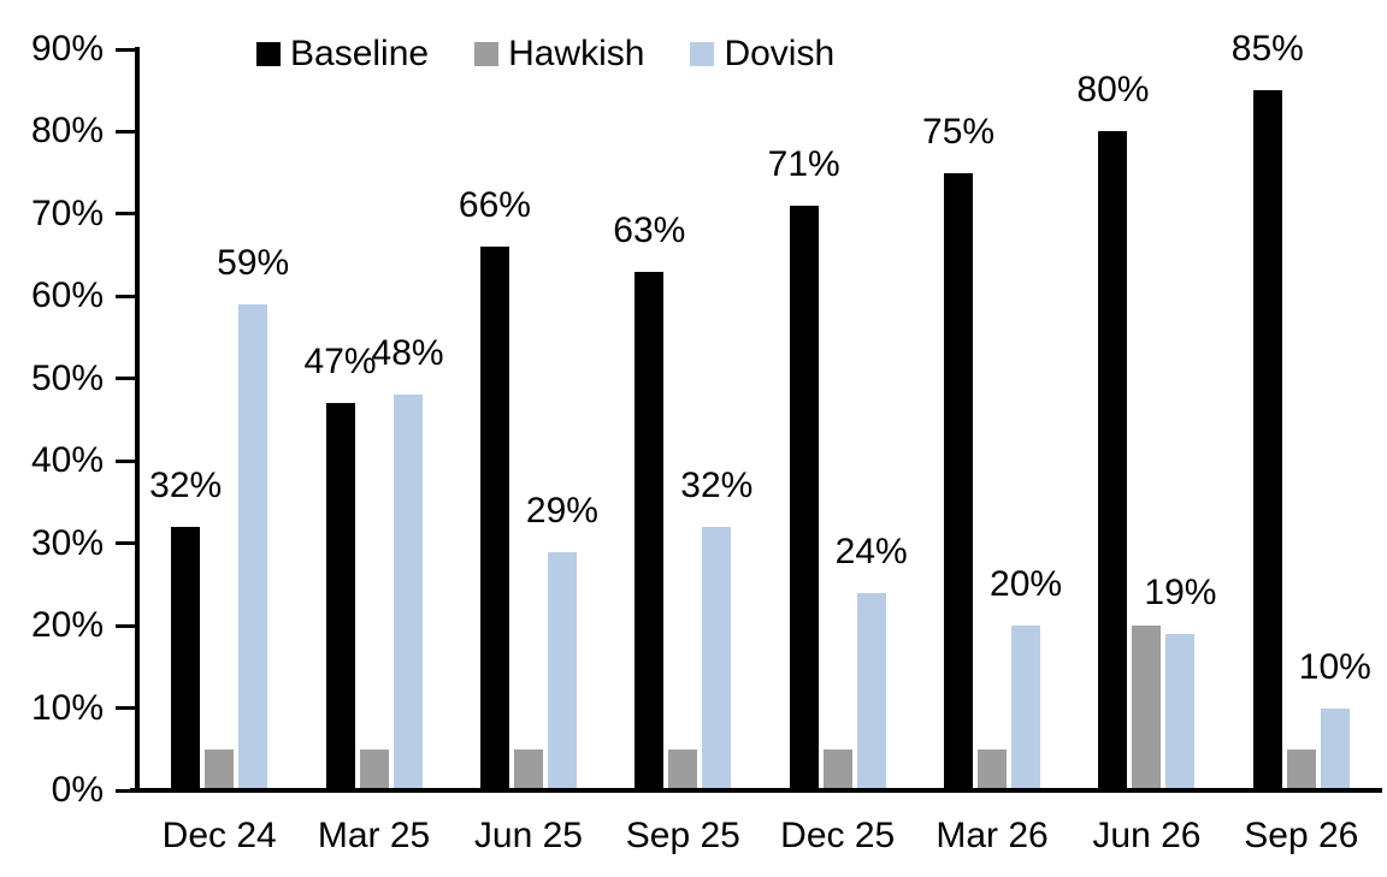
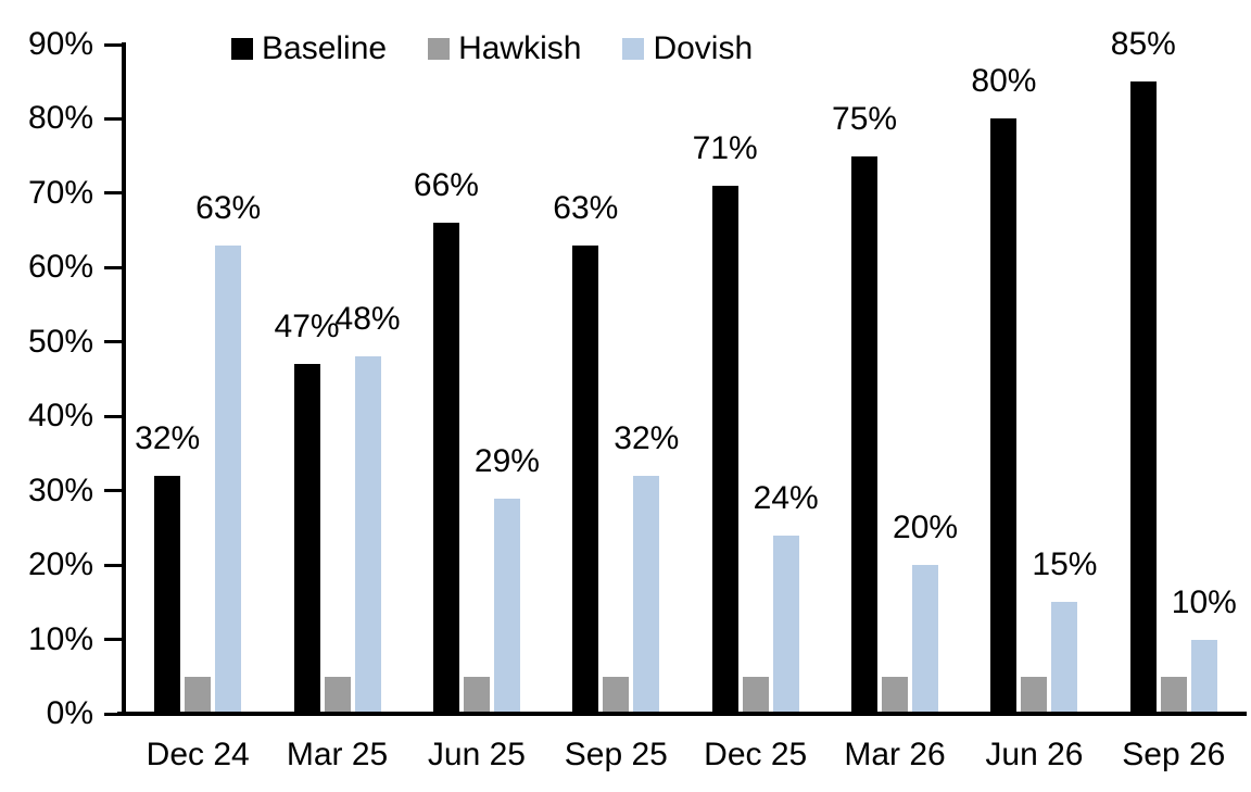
Dovish/Dec 24: 59% -> 63%
Hawkish/Jun 26: 20% -> 5%
Dovish/Jun 26: 19% -> 15%
